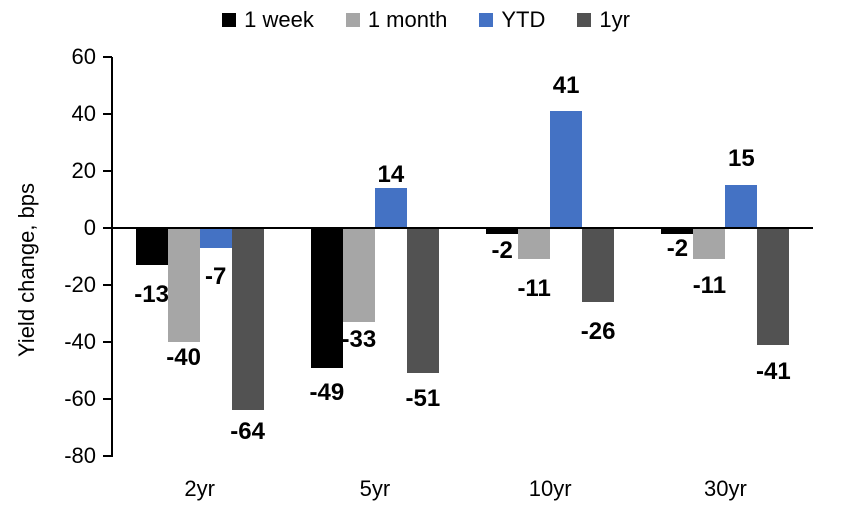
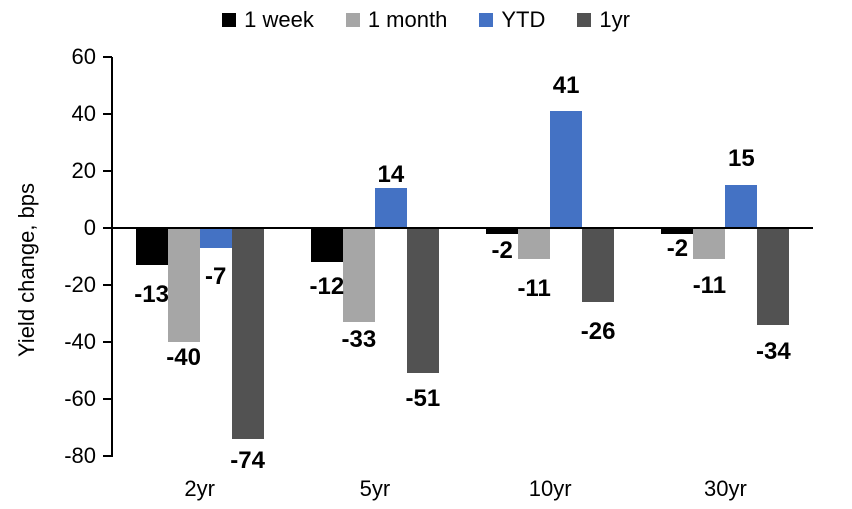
1yr/2yr: -64 -> -74
1 week/5yr: -49 -> -12
1yr/30yr: -41 -> -34
